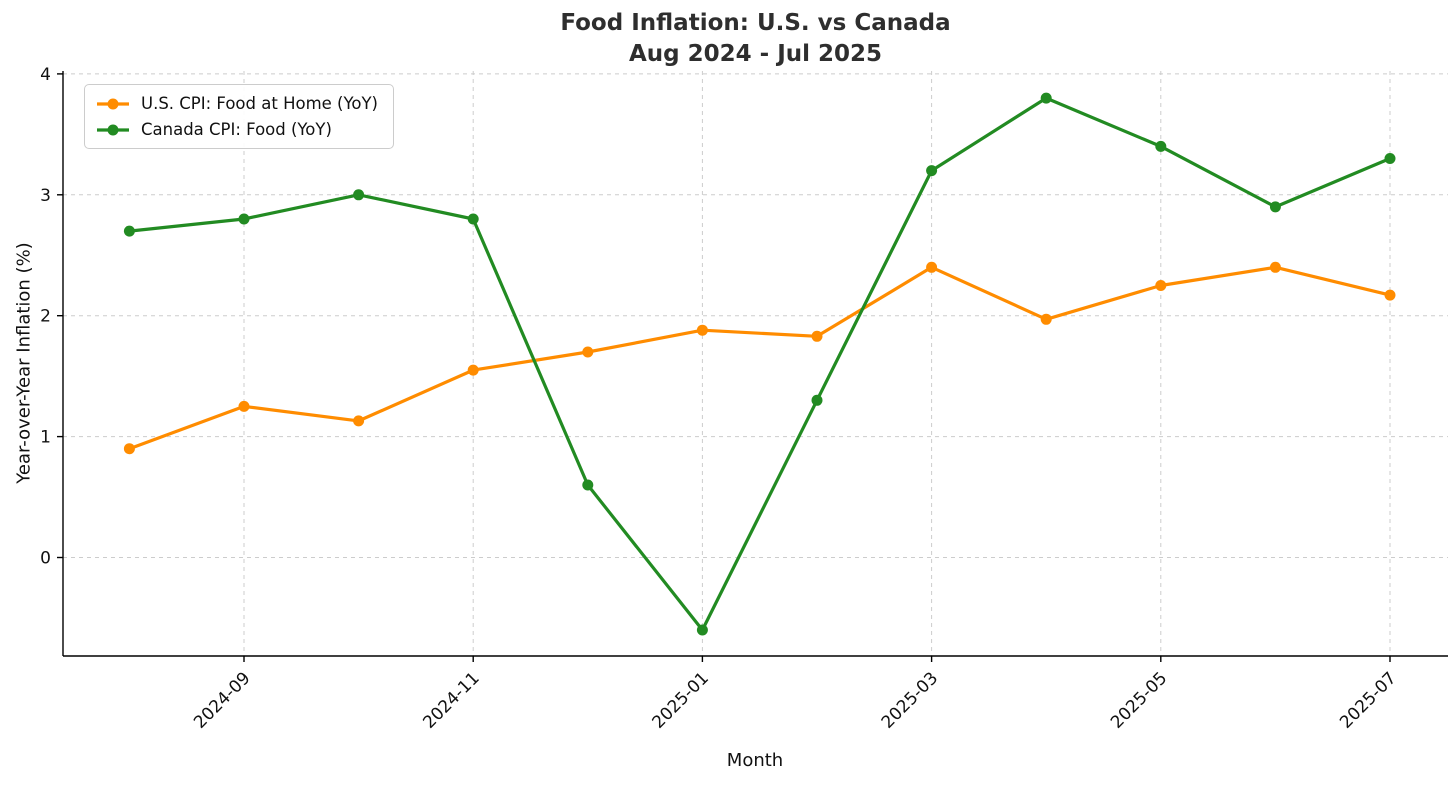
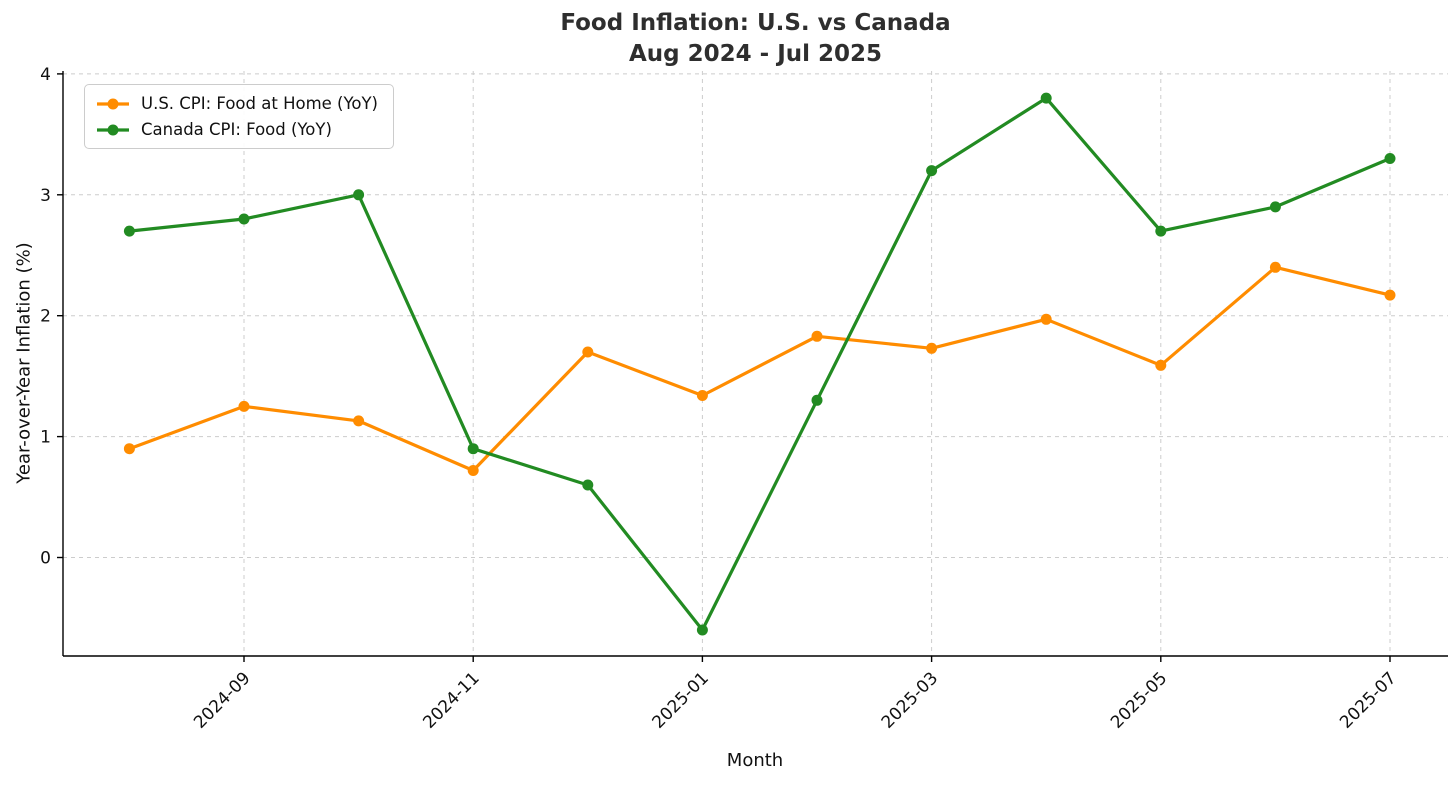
U.S. CPI: Food at Home (YoY)/2024-11: 1.55 -> 0.72
Canada CPI: Food (YoY)/2024-11: 2.8 -> 0.9
U.S. CPI: Food at Home (YoY)/2025-01: 1.88 -> 1.34
U.S. CPI: Food at Home (YoY)/2025-03: 2.40 -> 1.73
U.S. CPI: Food at Home (YoY)/2025-05: 2.25 -> 1.59
Canada CPI: Food (YoY)/2025-05: 3.4 -> 2.7
